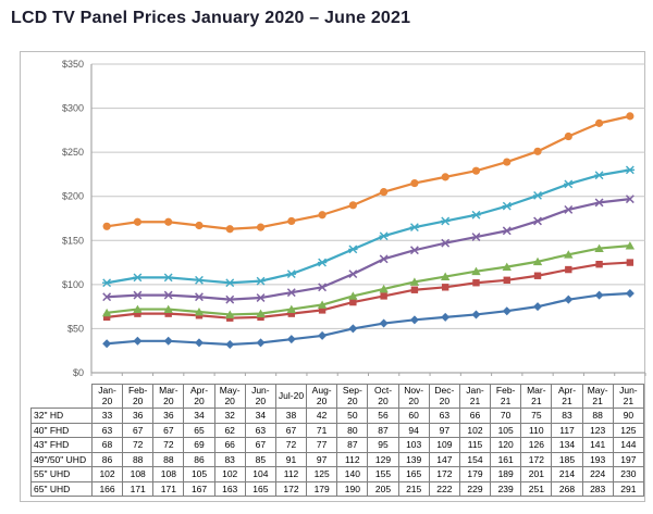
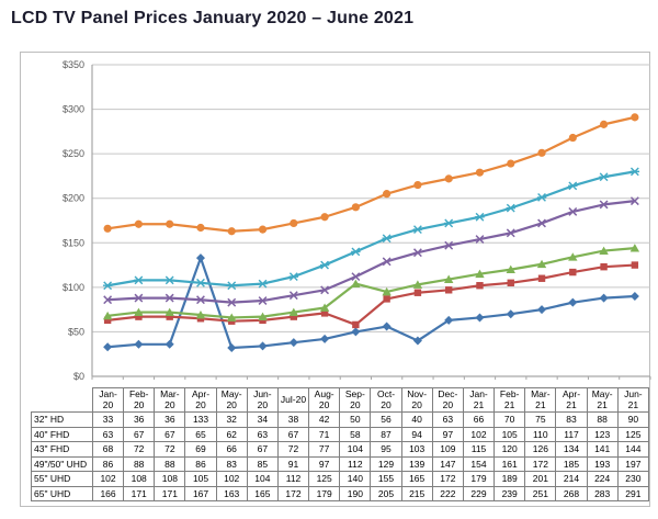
32" HD/Apr-20: 34 -> 133
40" FHD/Sep-20: 80 -> 58
43" FHD/Sep-20: 87 -> 104
32" HD/Nov-20: 60 -> 40
